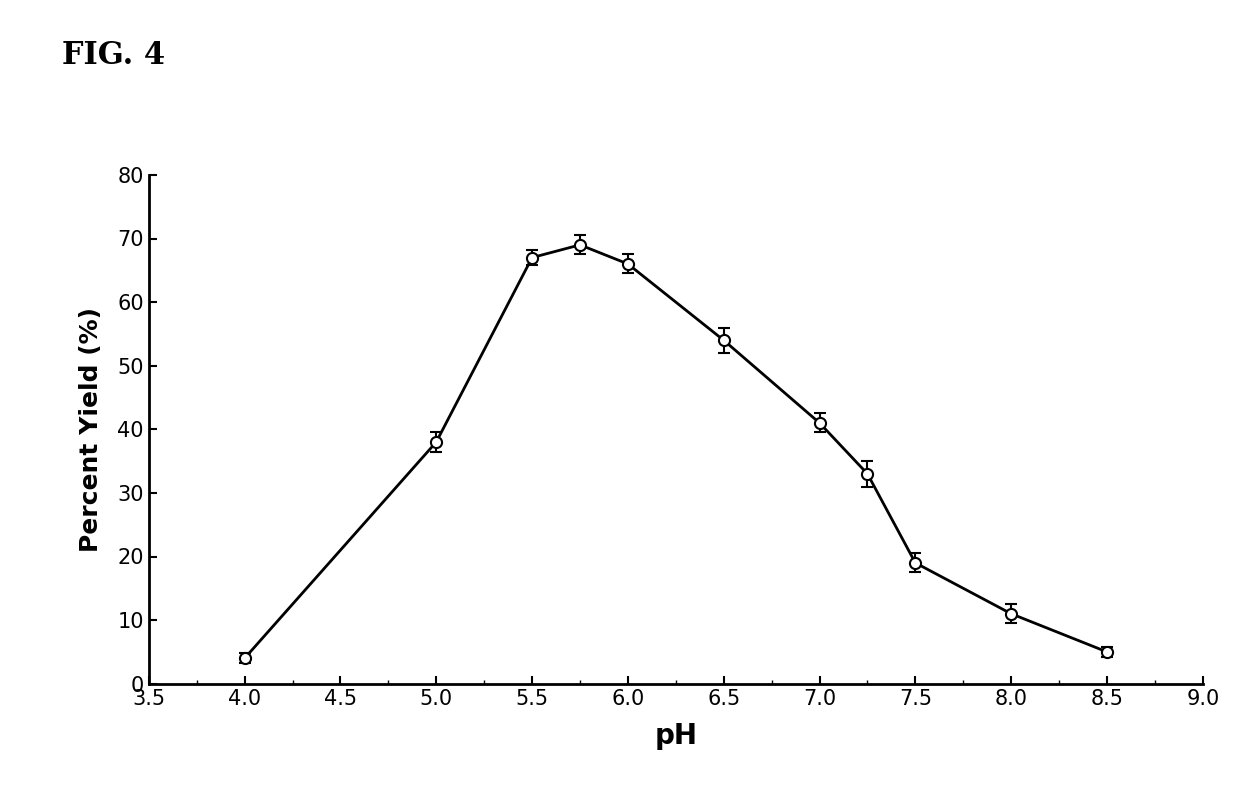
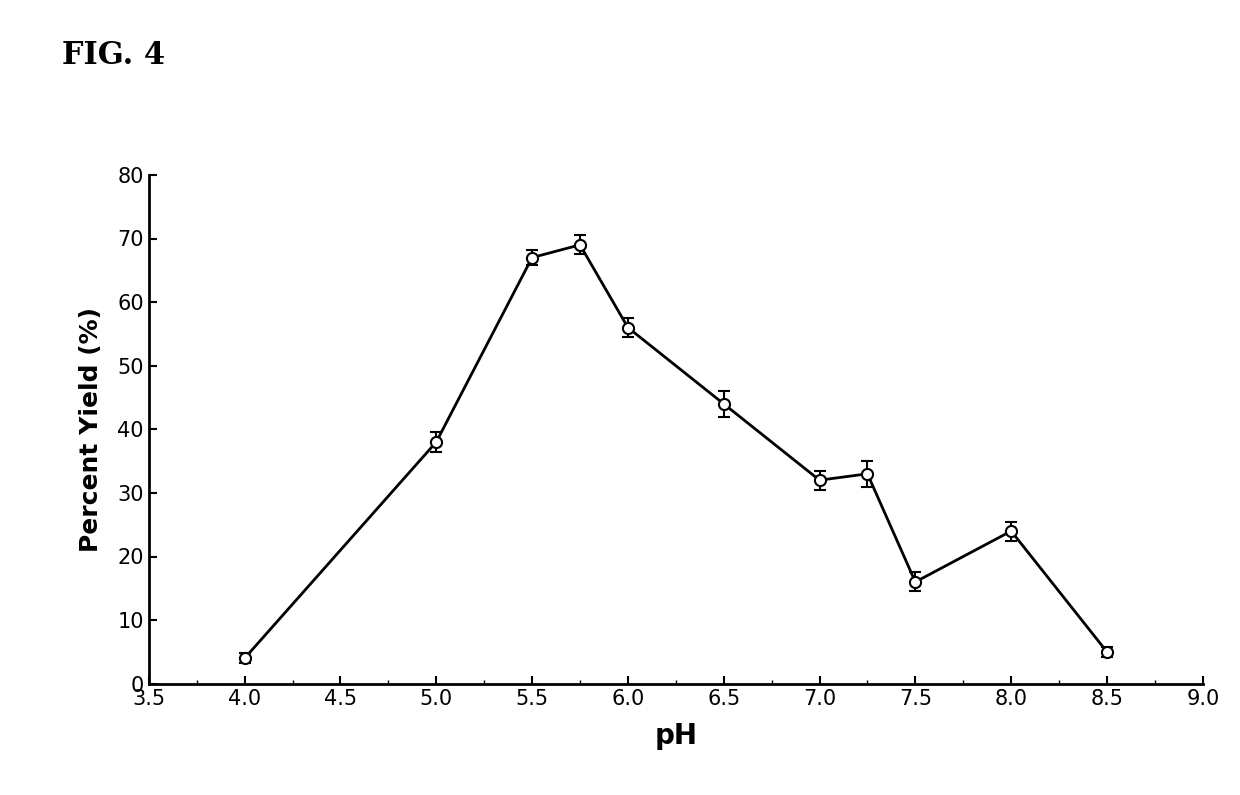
6.0: 66 -> 56
6.5: 54 -> 44
7.0: 41 -> 32
7.5: 19 -> 16
8.0: 11 -> 24
